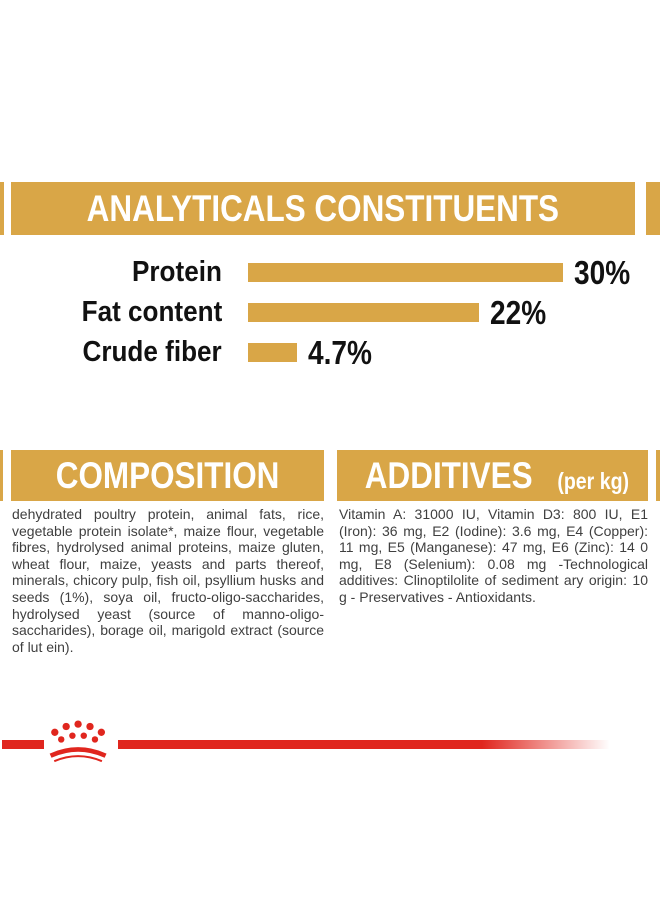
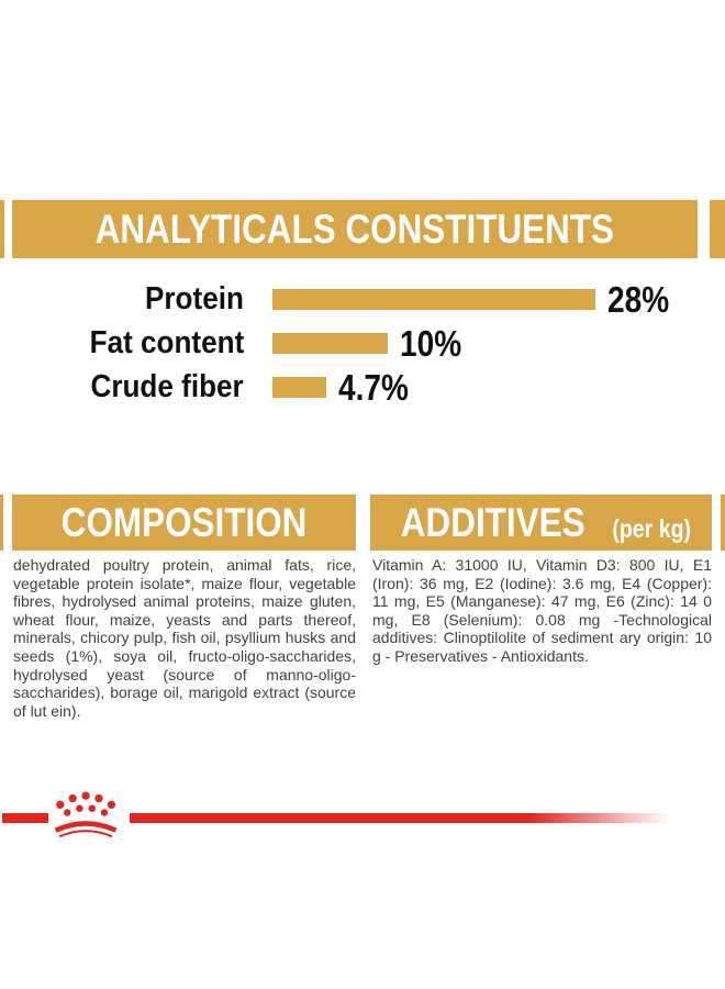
Protein: 30% -> 28%
Fat content: 22% -> 10%
